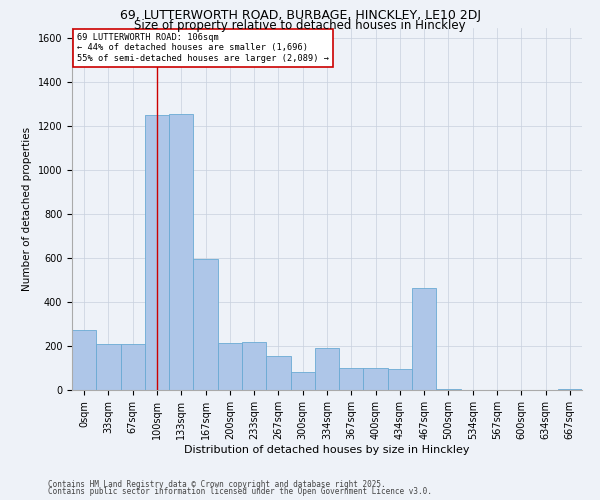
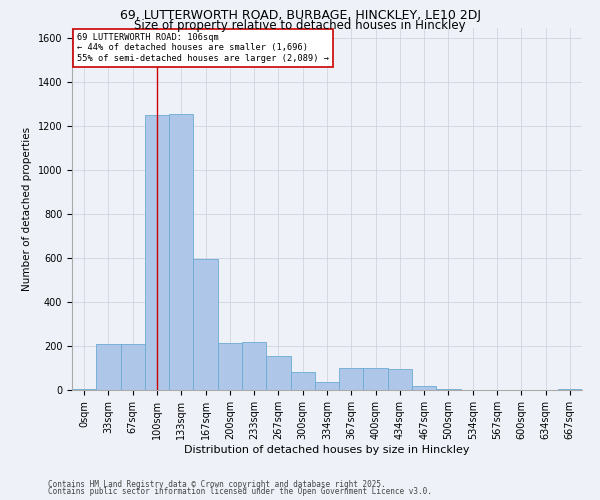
0sqm: 275 -> 5
334sqm: 190 -> 35
467sqm: 465 -> 20
